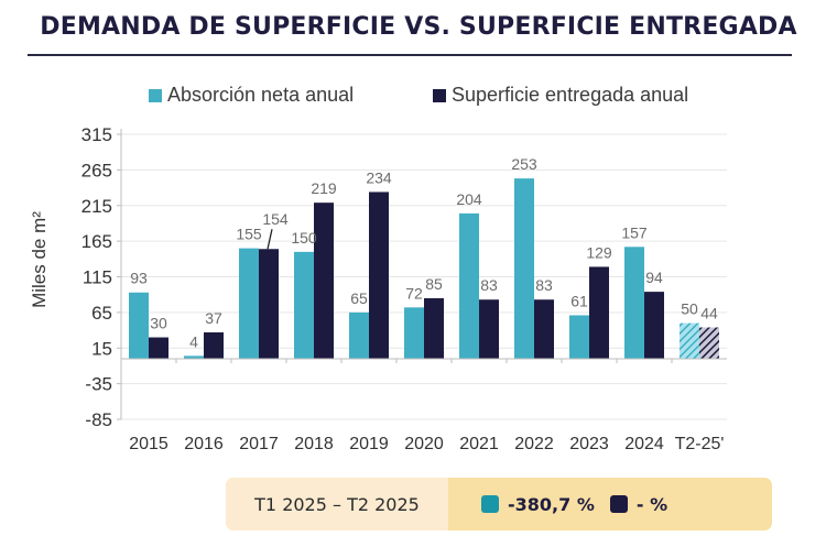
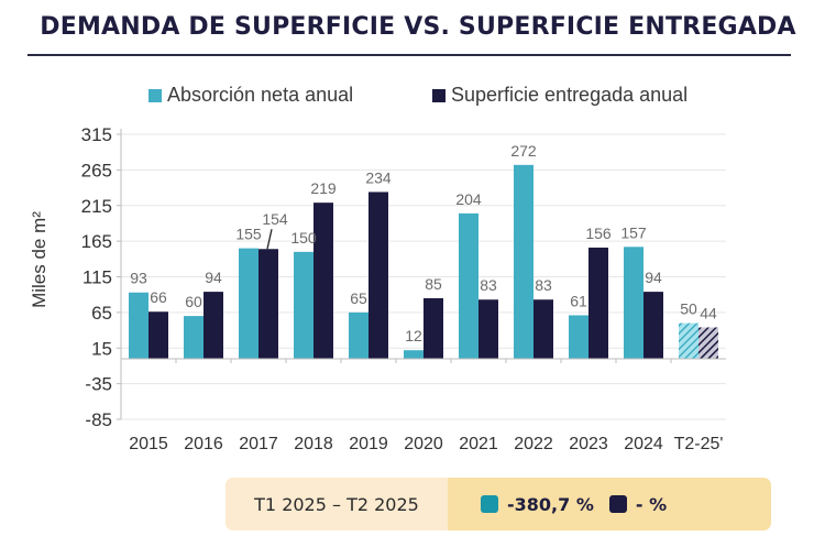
Superficie entregada anual/2015: 30 -> 66
Absorción neta anual/2016: 4 -> 60
Superficie entregada anual/2016: 37 -> 94
Absorción neta anual/2020: 72 -> 12
Absorción neta anual/2022: 253 -> 272
Superficie entregada anual/2023: 129 -> 156
